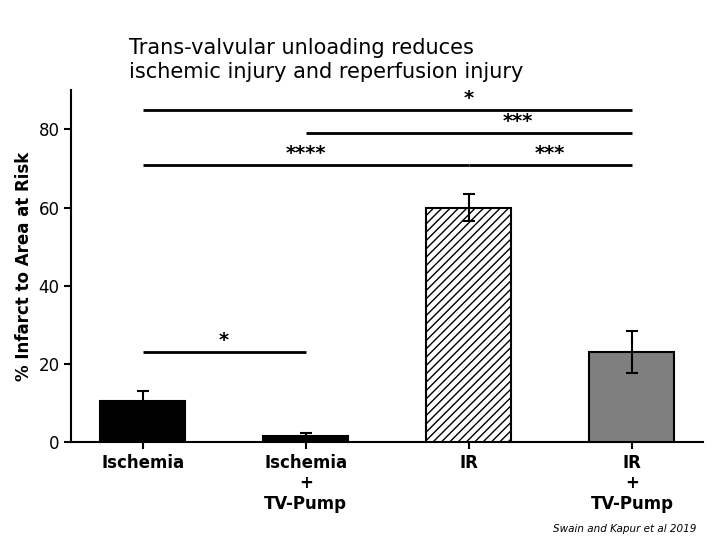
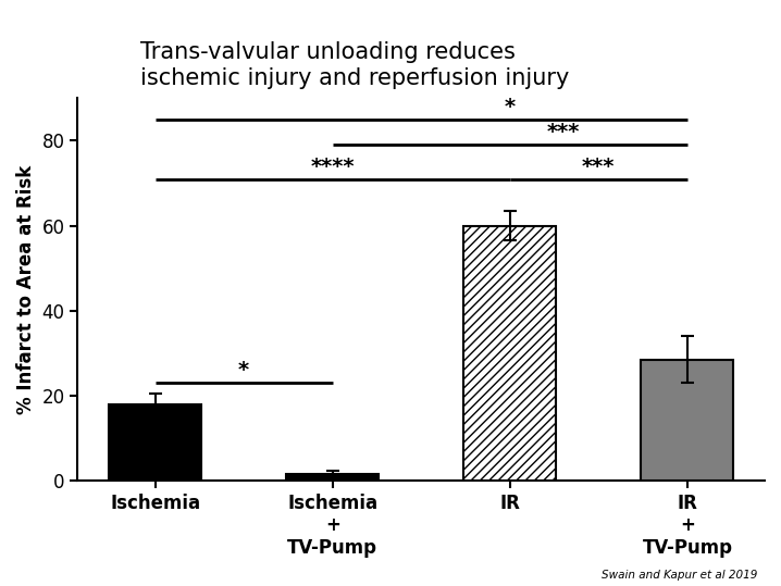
Ischemia: 10.5 -> 18.0
IR + TV-Pump: 23.0 -> 28.5
